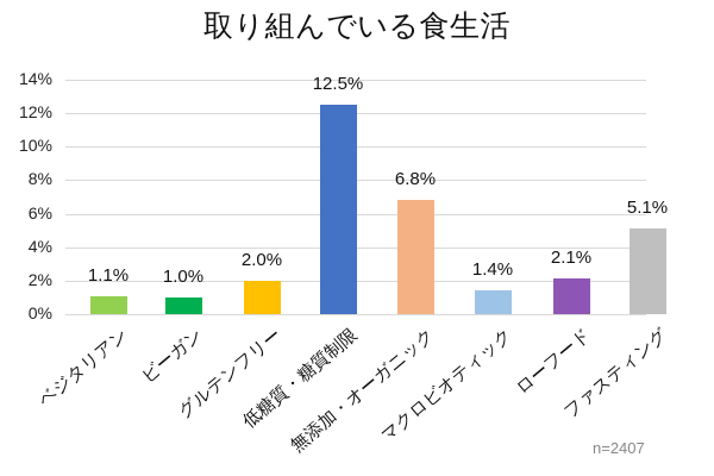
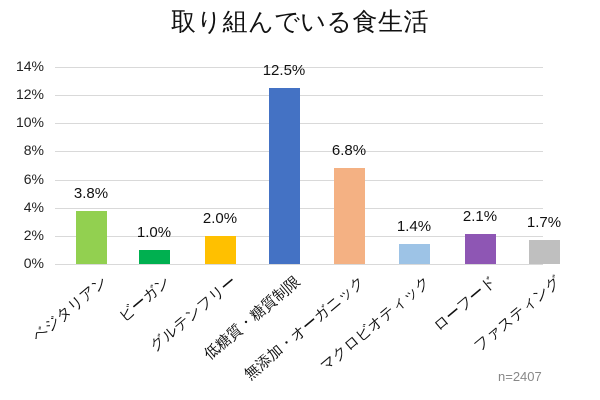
ベジタリアン: 1.1% -> 3.8%
ファスティング: 5.1% -> 1.7%
